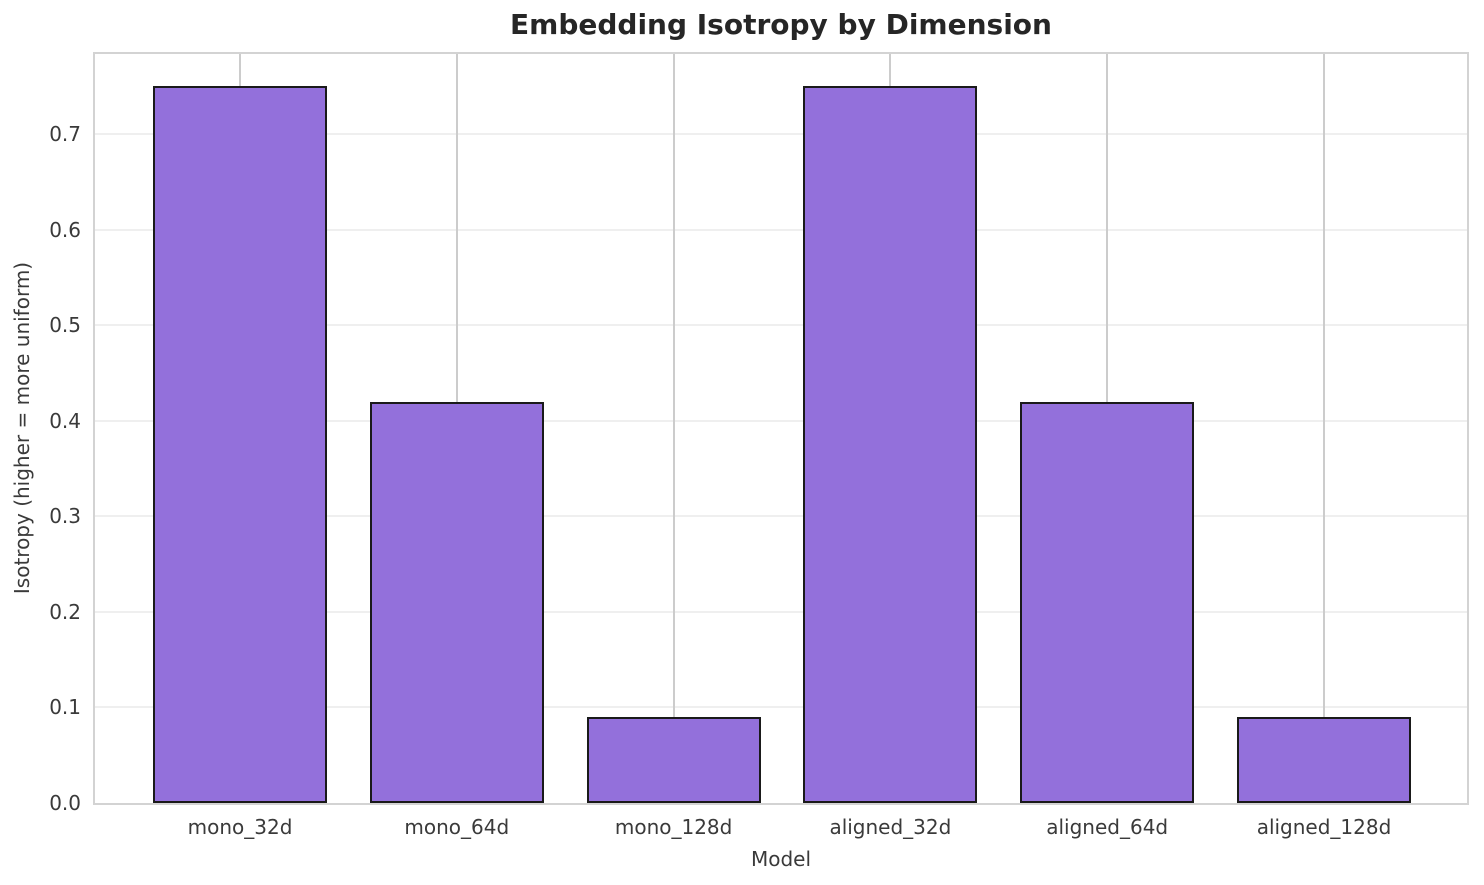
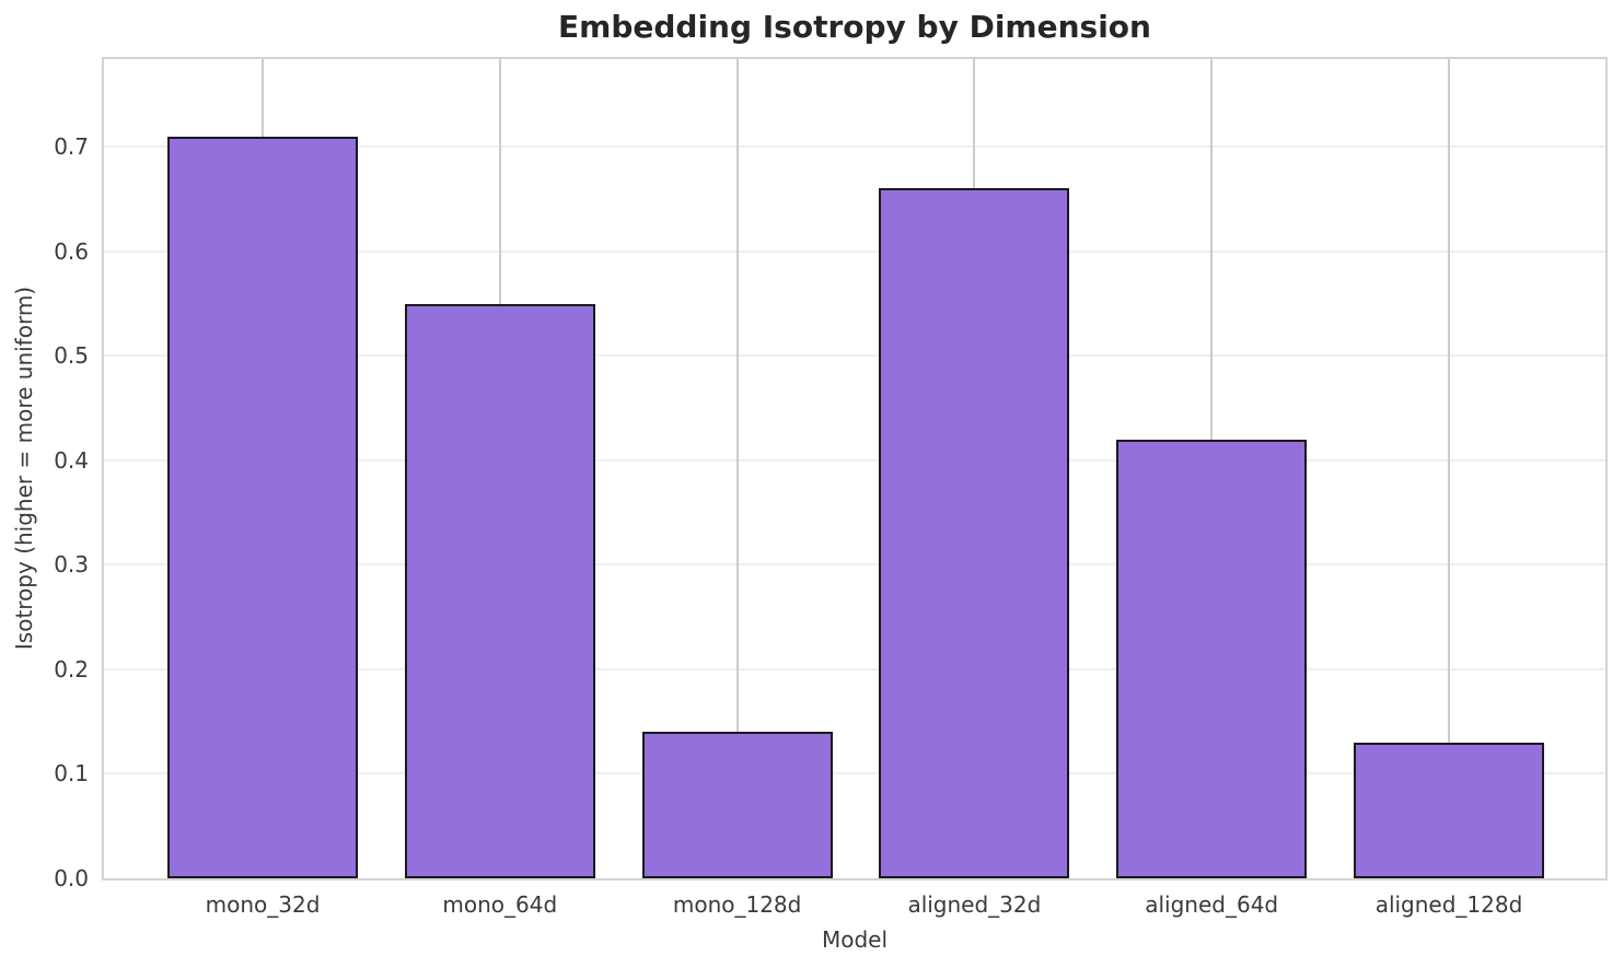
mono_32d: 0.75 -> 0.71
mono_64d: 0.42 -> 0.55
mono_128d: 0.09 -> 0.14
aligned_32d: 0.75 -> 0.66
aligned_128d: 0.09 -> 0.13
